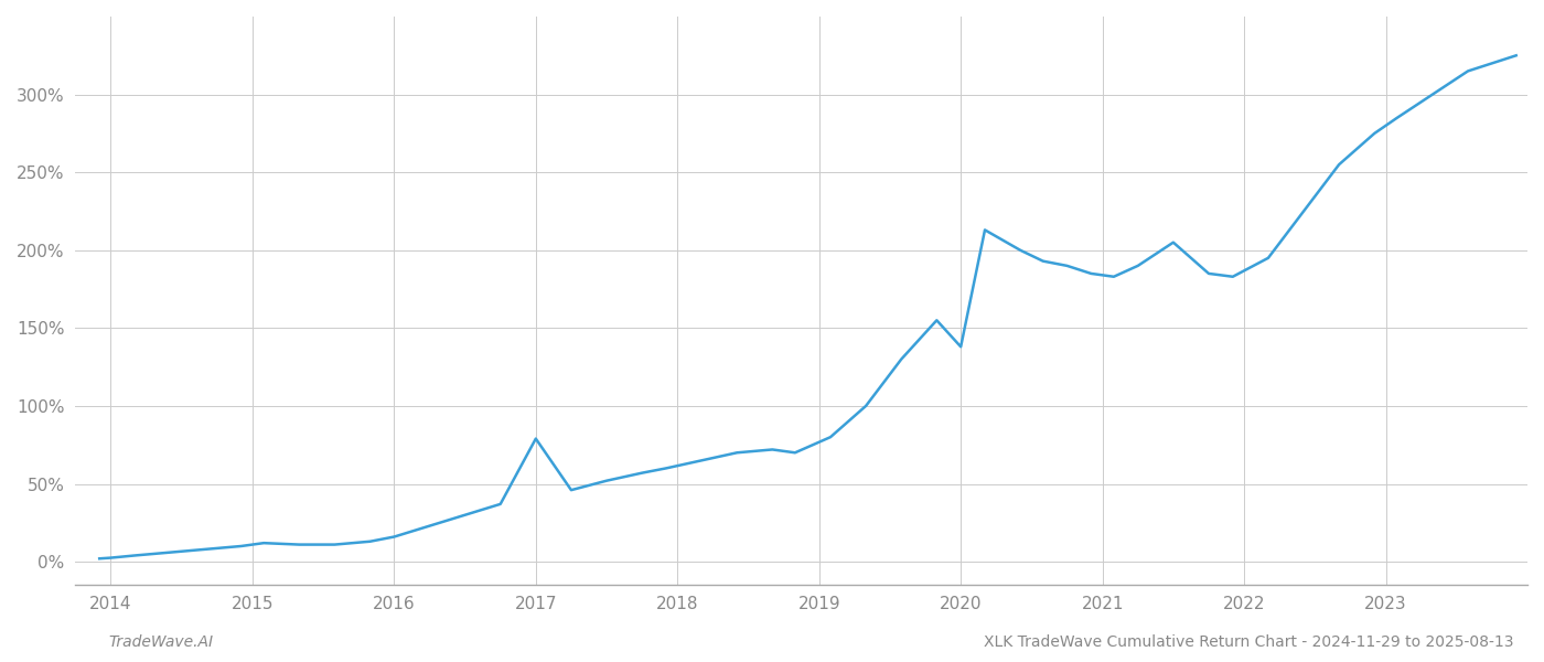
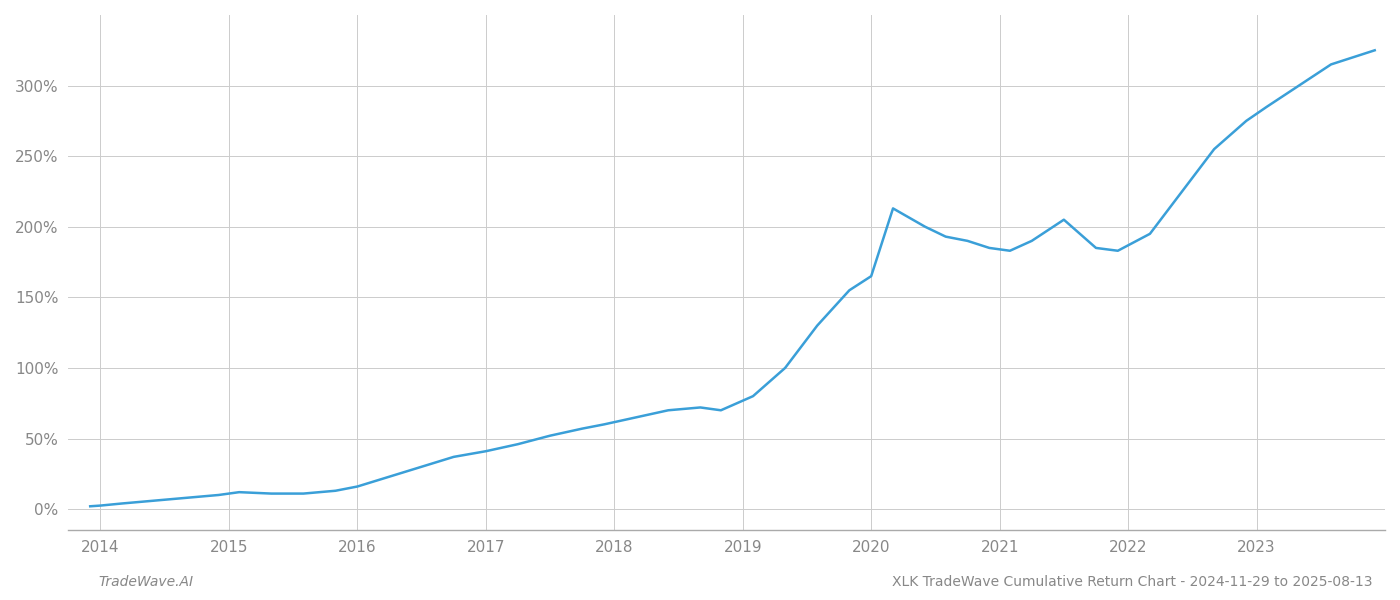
2017: 79% -> 41%
2020: 138% -> 165%
